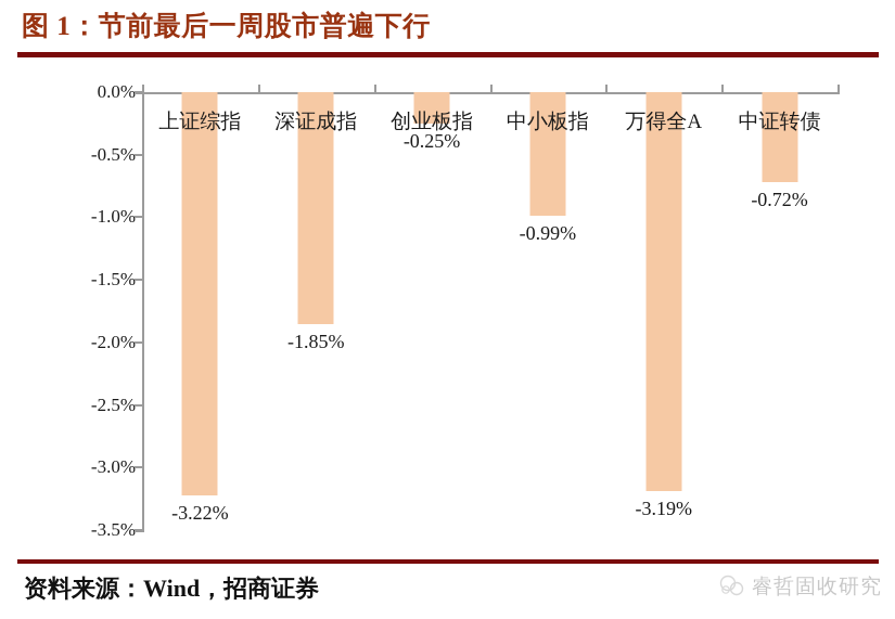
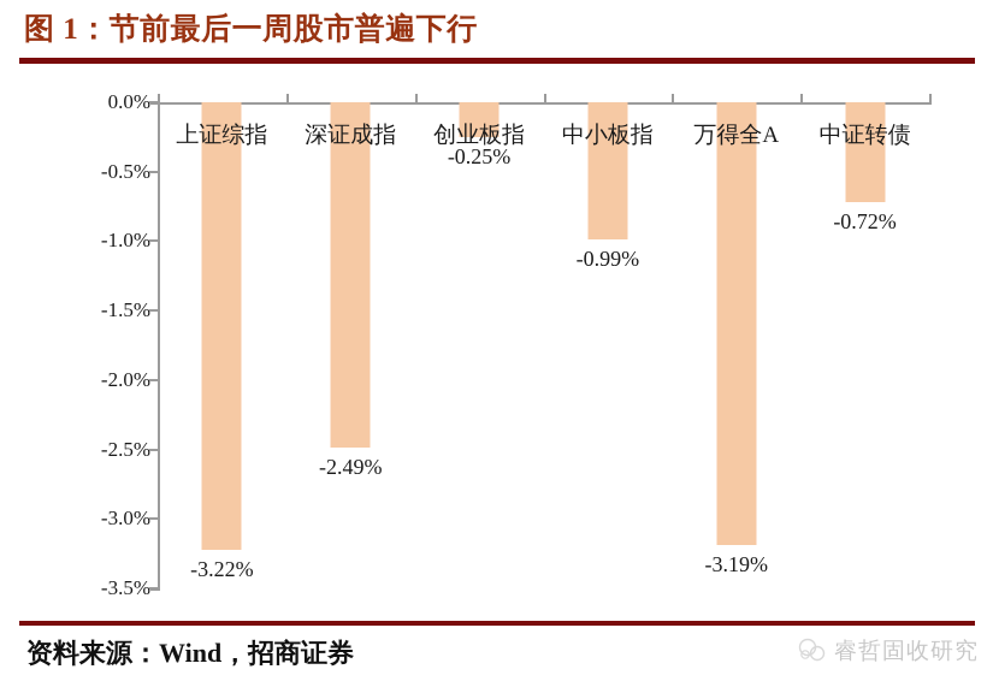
深证成指: -1.85% -> -2.49%
